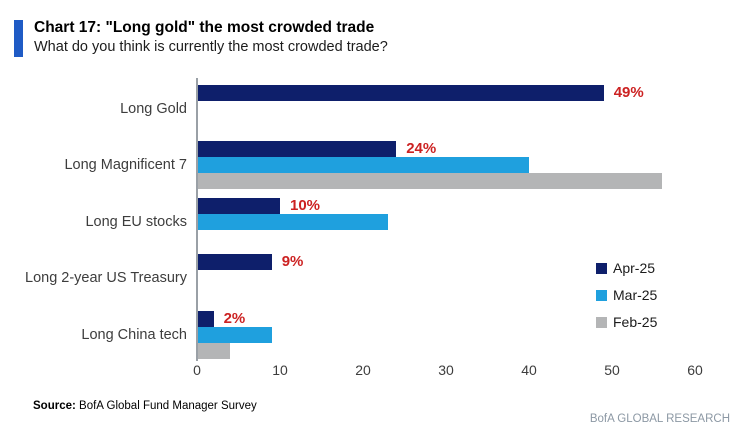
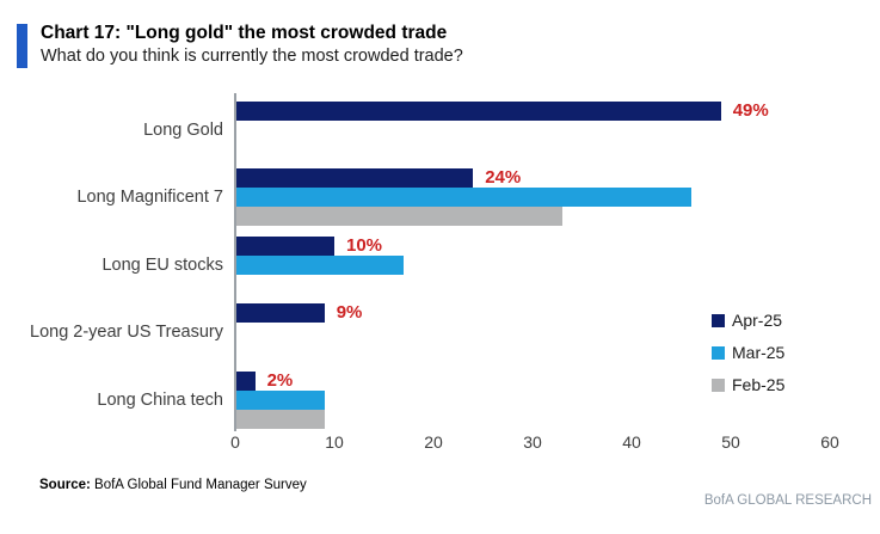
Mar-25/Long Magnificent 7: 40 -> 46
Feb-25/Long Magnificent 7: 56 -> 33
Mar-25/Long EU stocks: 23 -> 17
Feb-25/Long China tech: 4 -> 9
